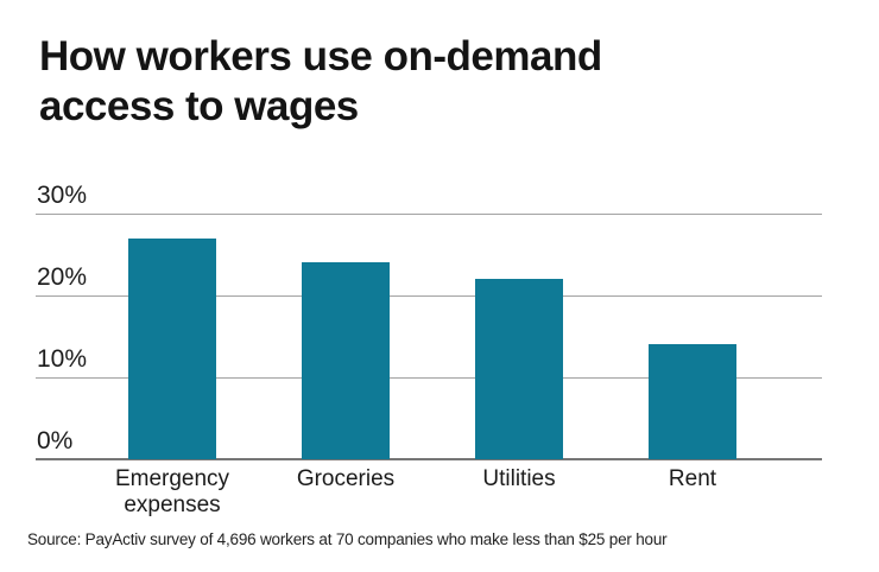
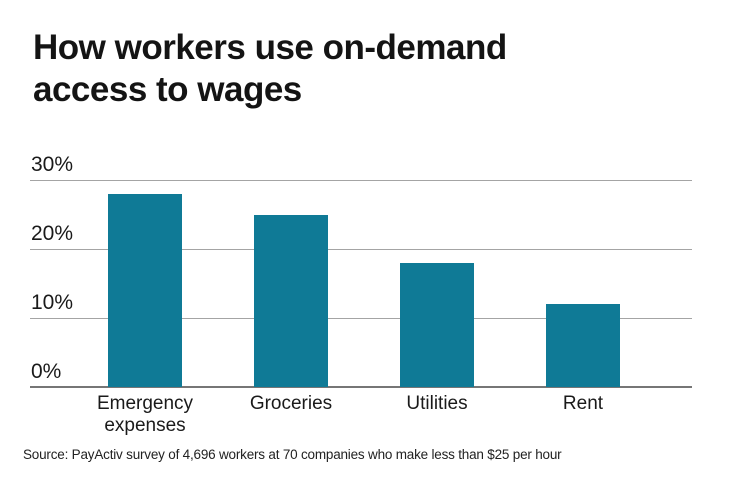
Emergency expenses: 27% -> 28%
Groceries: 24% -> 25%
Utilities: 22% -> 18%
Rent: 14% -> 12%
